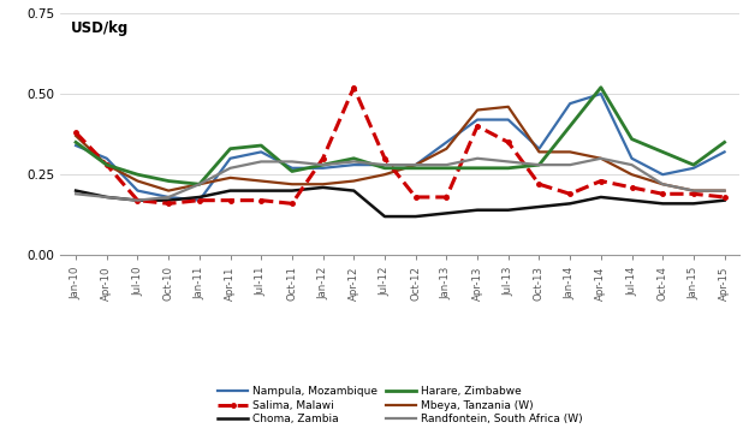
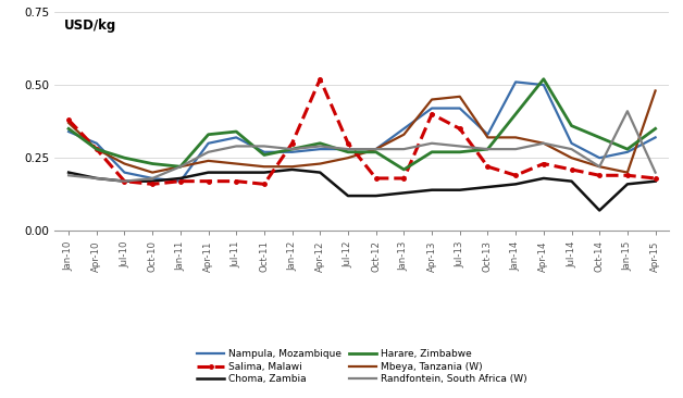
Harare, Zimbabwe/Jan-13: 0.27 -> 0.21
Nampula, Mozambique/Jan-14: 0.47 -> 0.51
Choma, Zambia/Oct-14: 0.16 -> 0.07
Randfontein, South Africa (W)/Jan-15: 0.20 -> 0.41
Mbeya, Tanzania (W)/Apr-15: 0.20 -> 0.48
